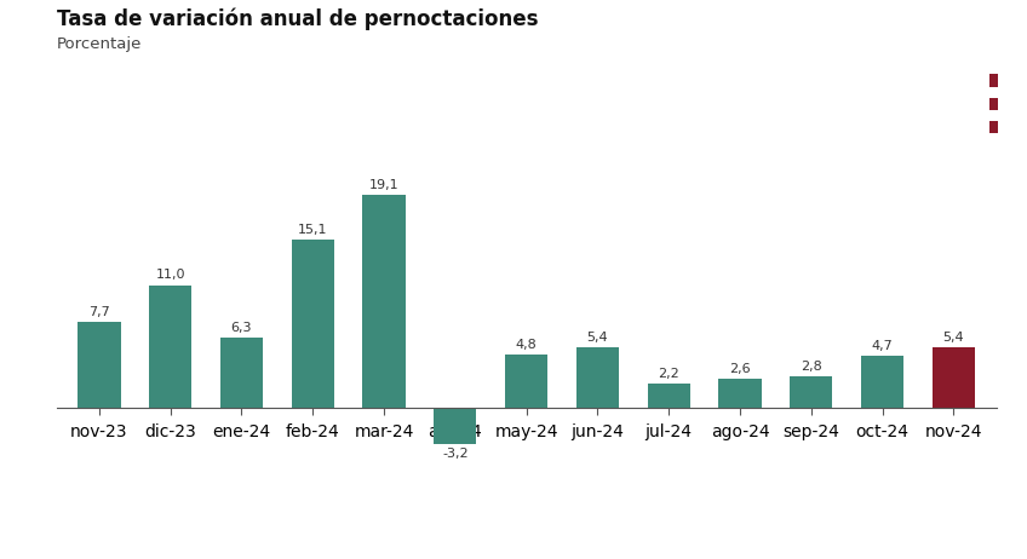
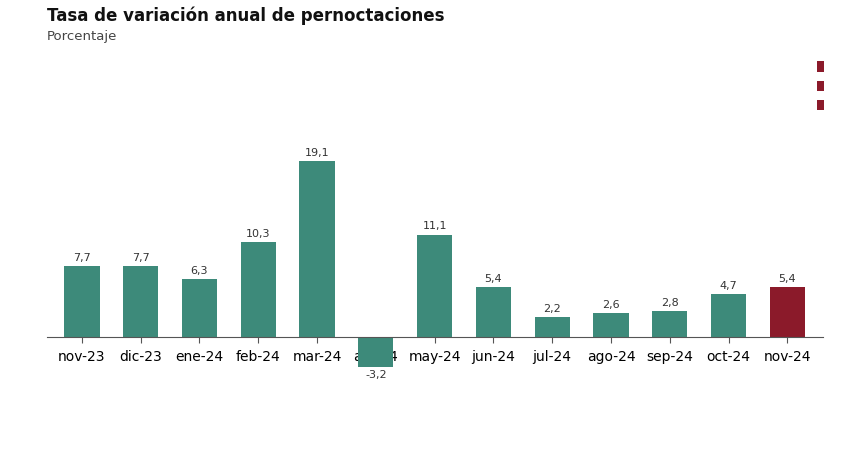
dic-23: 11,0 -> 7,7
feb-24: 15,1 -> 10,3
may-24: 4,8 -> 11,1
